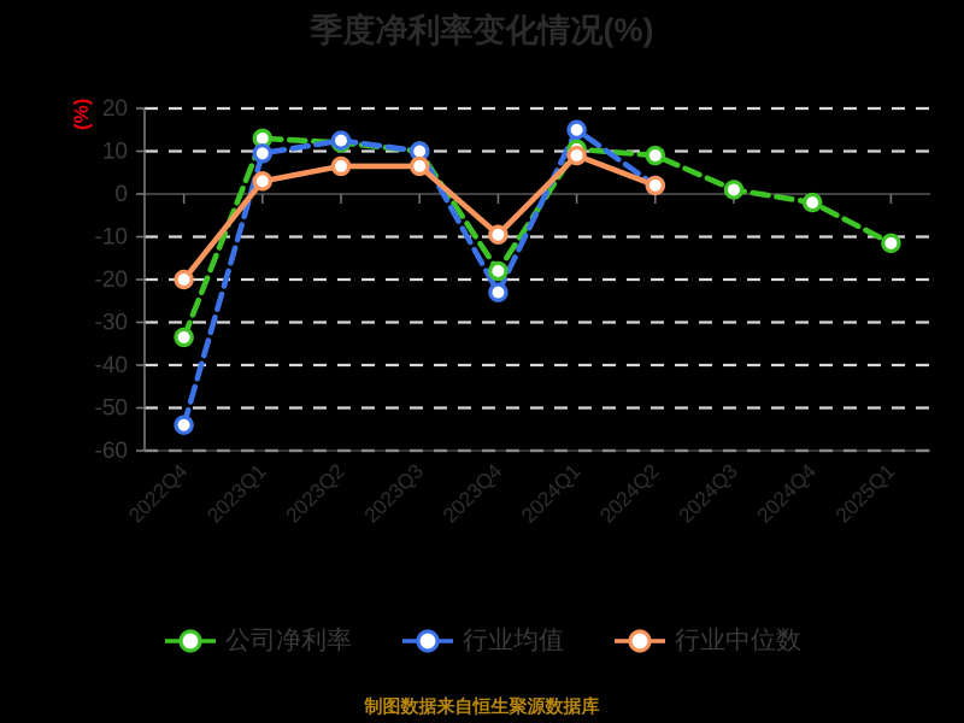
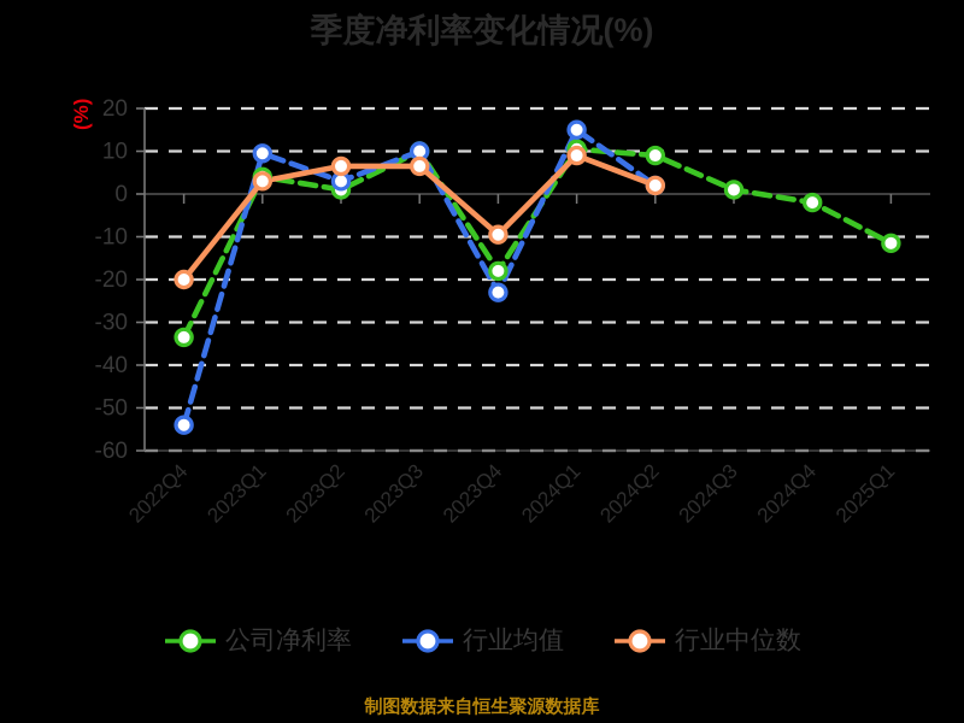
公司净利率/2023Q1: 13 -> 4
公司净利率/2023Q2: 12 -> 1
行业均值/2023Q2: 12 -> 3
